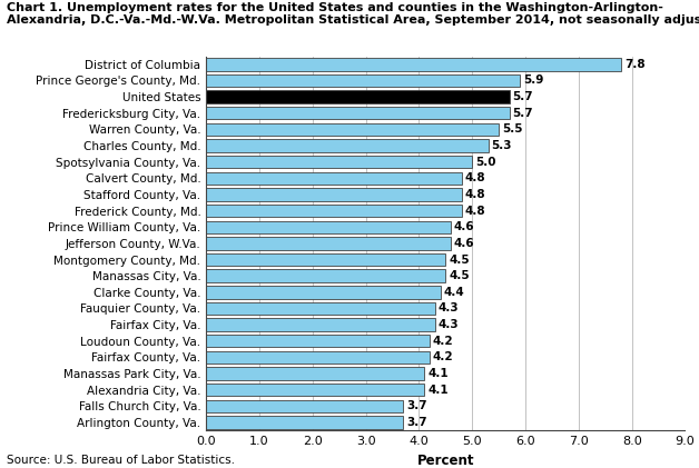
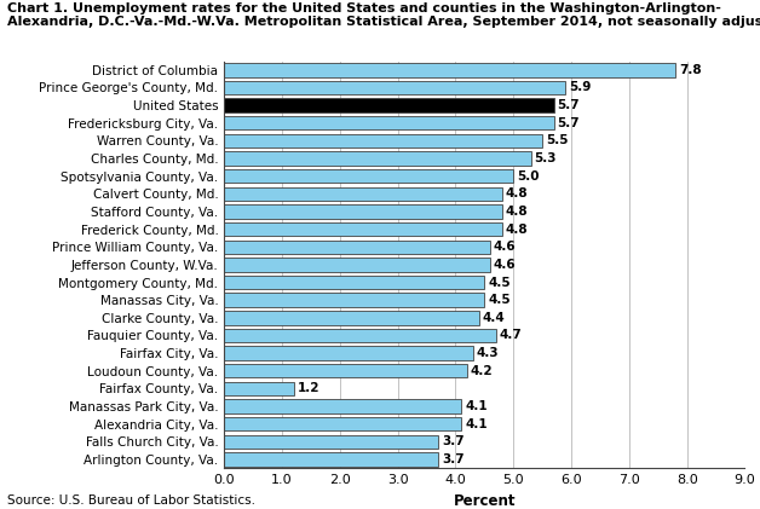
Fauquier County, Va.: 4.3 -> 4.7
Fairfax County, Va.: 4.2 -> 1.2
